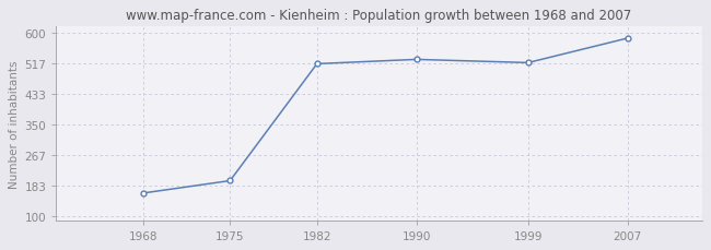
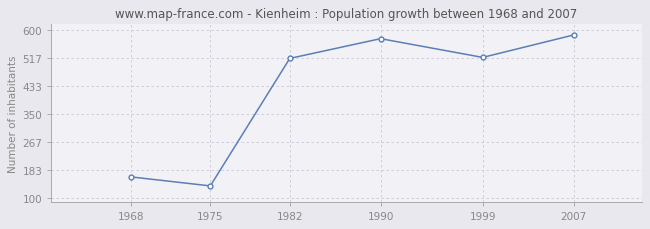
1975: 196 -> 135
1990: 528 -> 575
